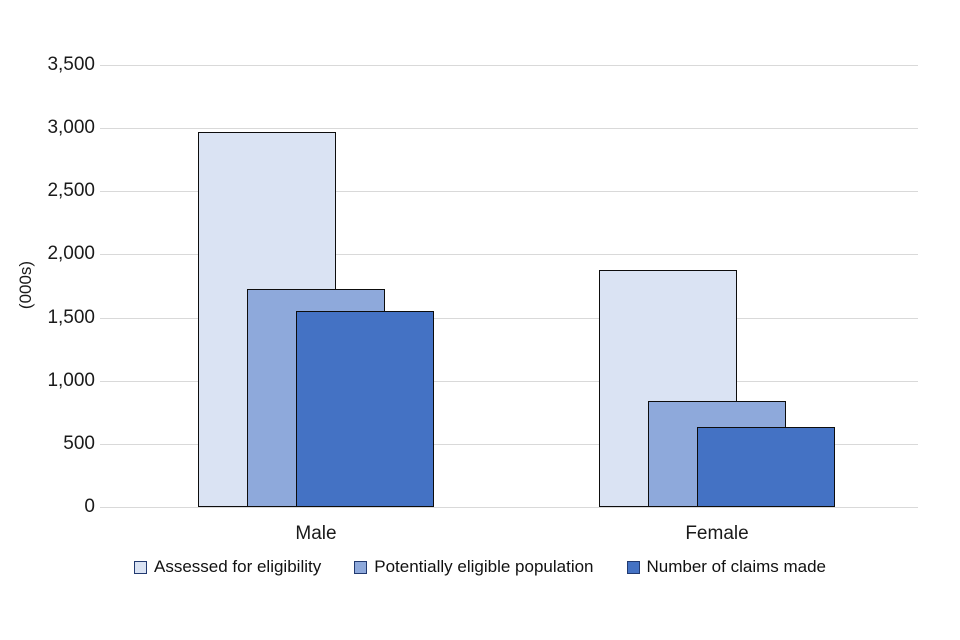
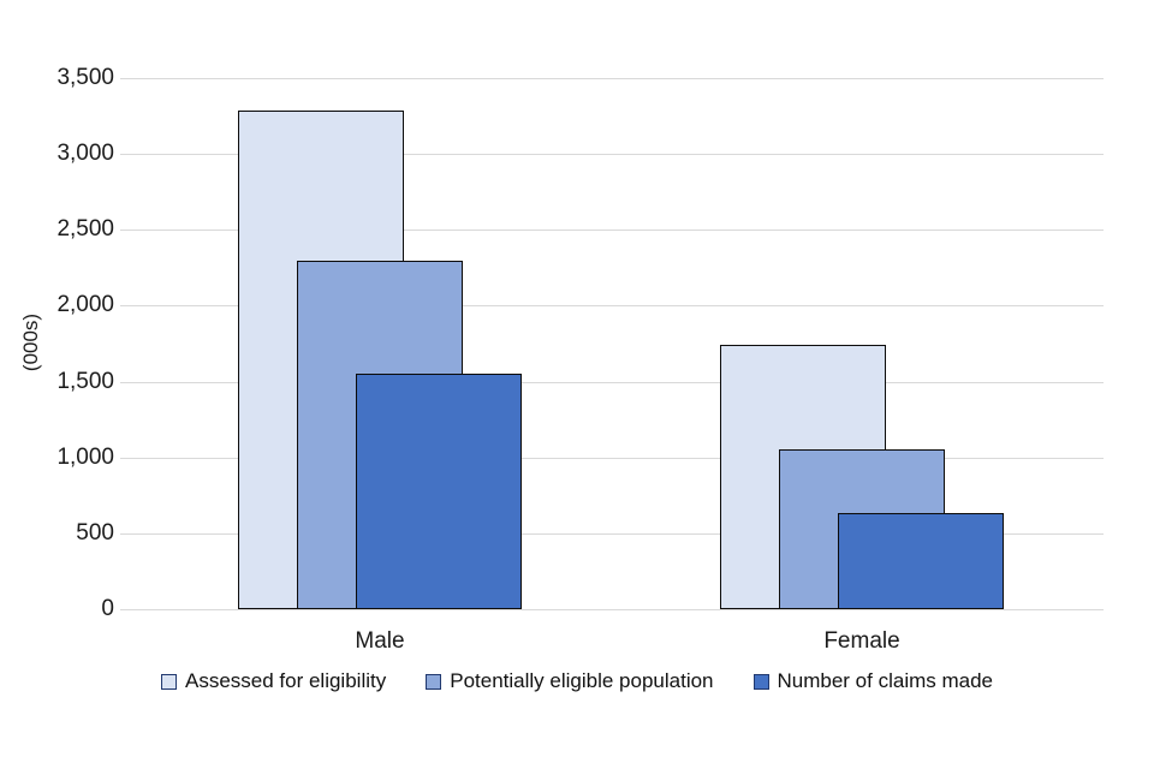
Assessed for eligibility/Male: 2970 -> 3290
Potentially eligible population/Male: 1730 -> 2300
Assessed for eligibility/Female: 1880 -> 1740
Potentially eligible population/Female: 840 -> 1050
